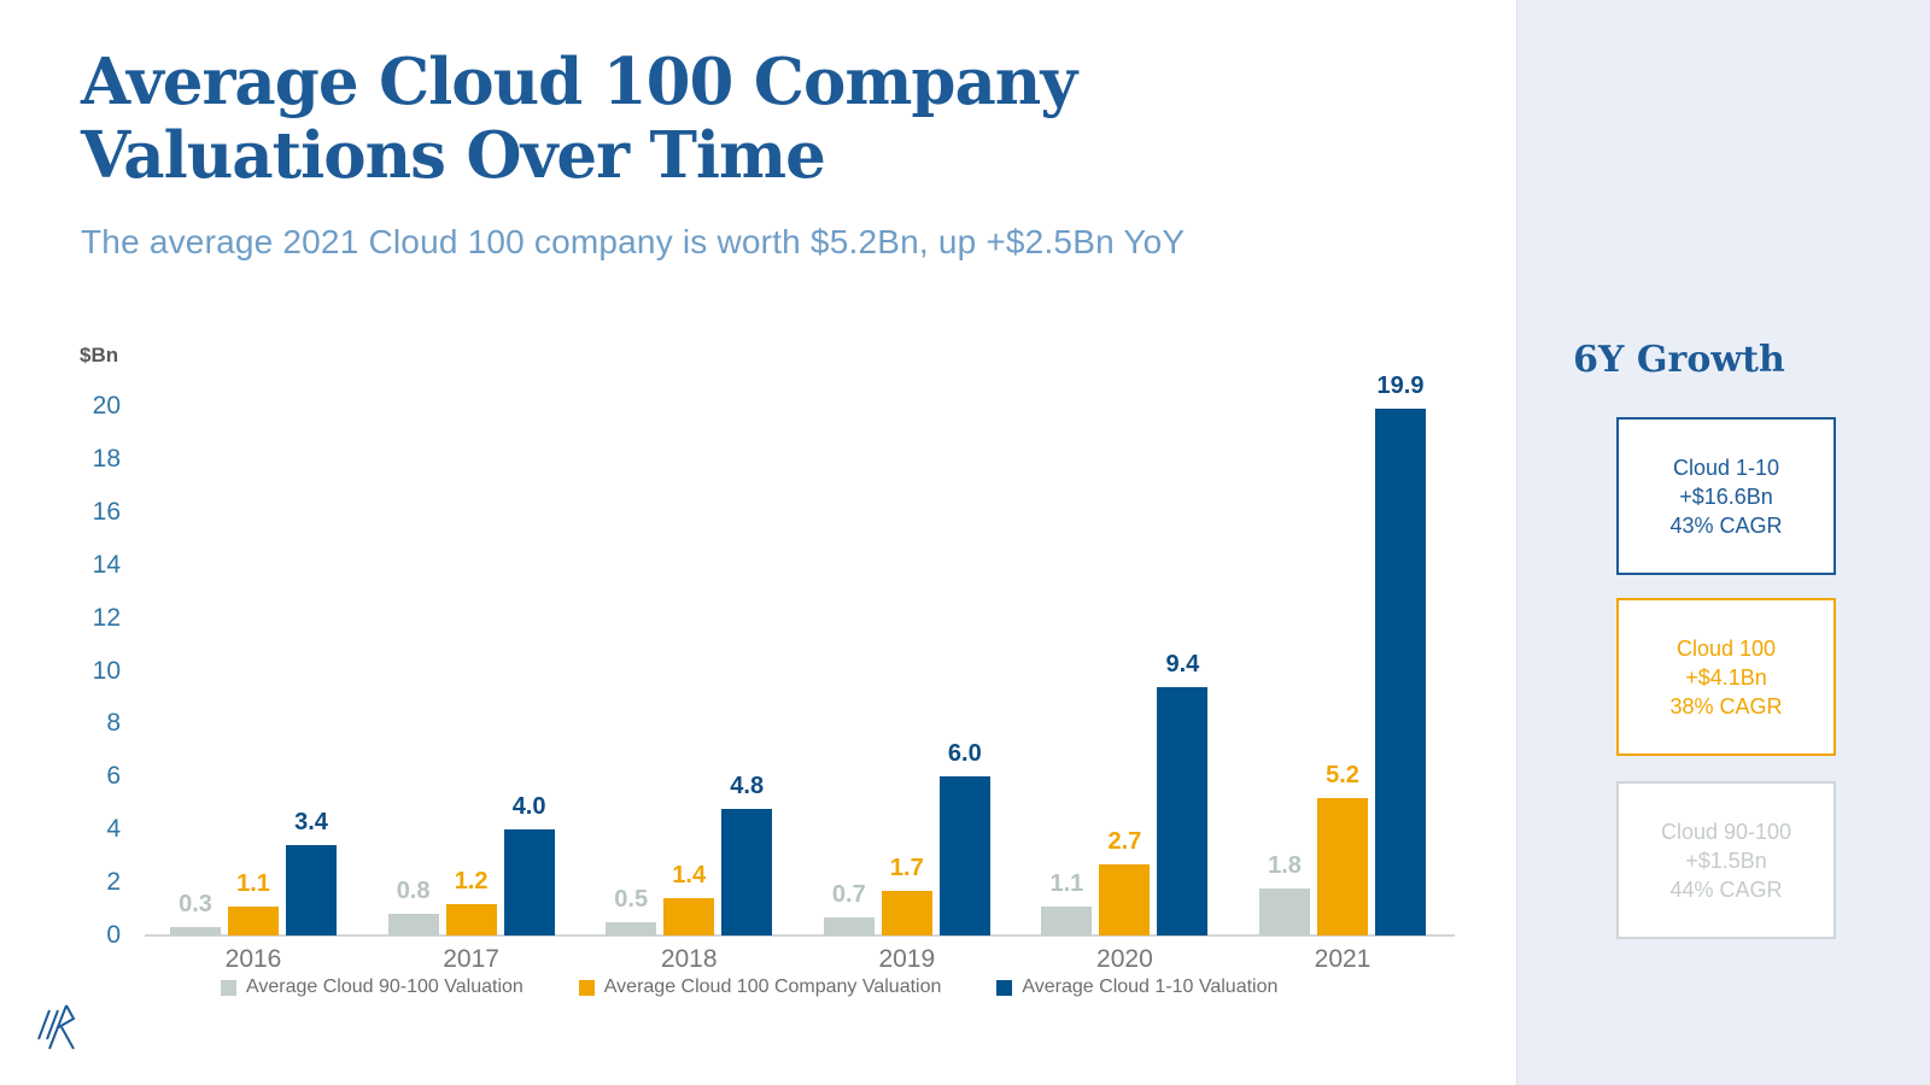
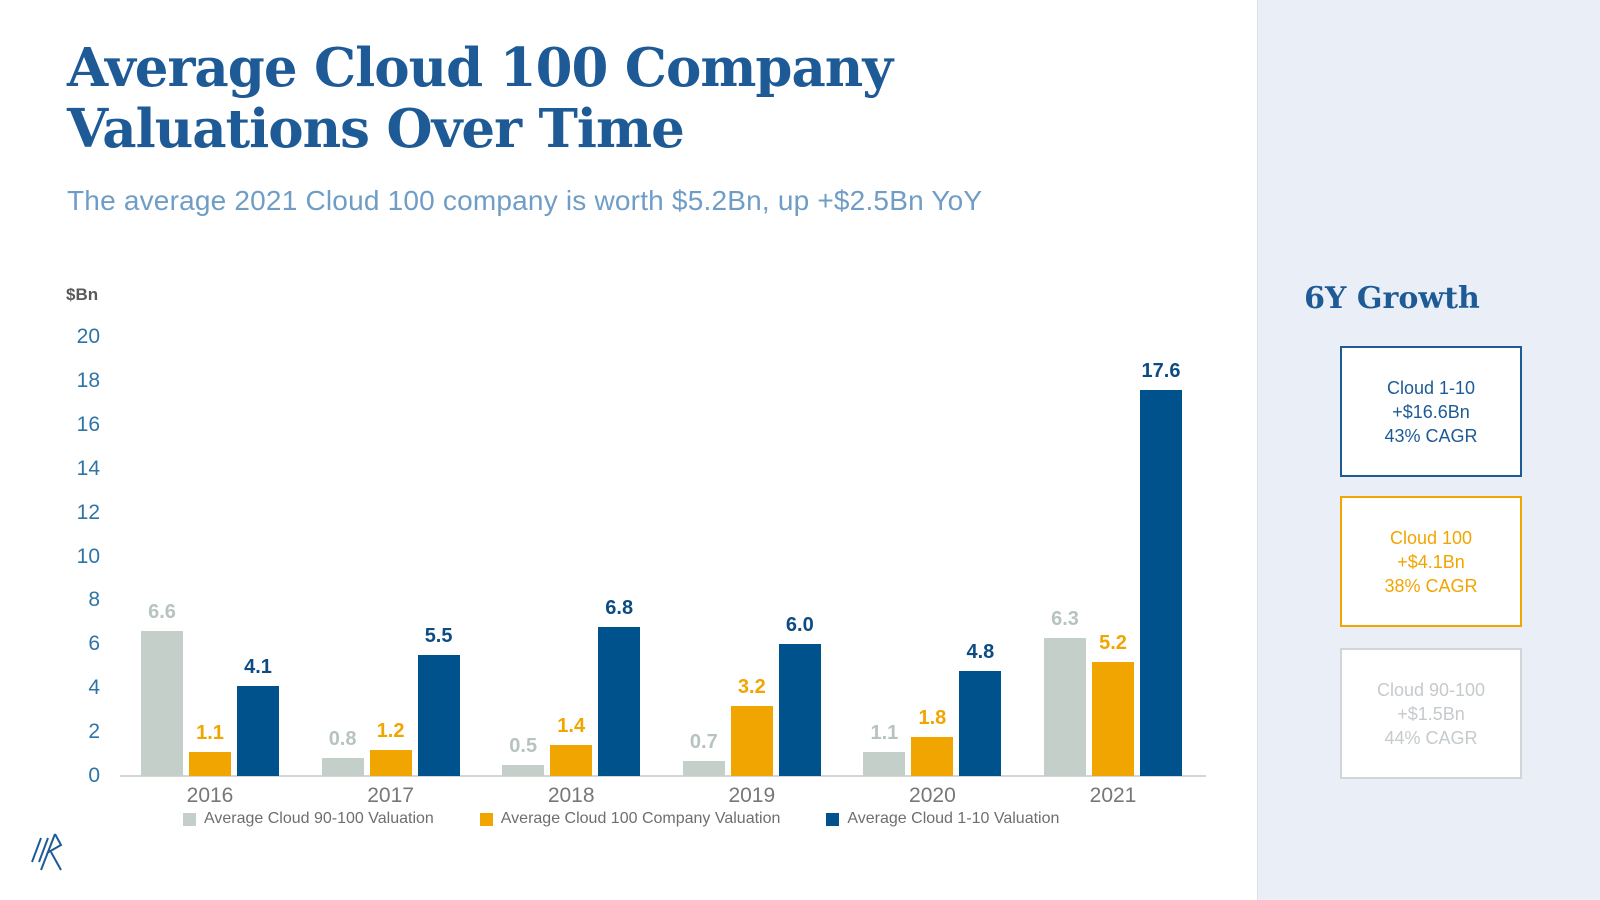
Average Cloud 90-100 Valuation/2016: 0.3 -> 6.6
Average Cloud 1-10 Valuation/2016: 3.4 -> 4.1
Average Cloud 1-10 Valuation/2017: 4.0 -> 5.5
Average Cloud 1-10 Valuation/2018: 4.8 -> 6.8
Average Cloud 100 Company Valuation/2019: 1.7 -> 3.2
Average Cloud 100 Company Valuation/2020: 2.7 -> 1.8
Average Cloud 1-10 Valuation/2020: 9.4 -> 4.8
Average Cloud 90-100 Valuation/2021: 1.8 -> 6.3
Average Cloud 1-10 Valuation/2021: 19.9 -> 17.6
